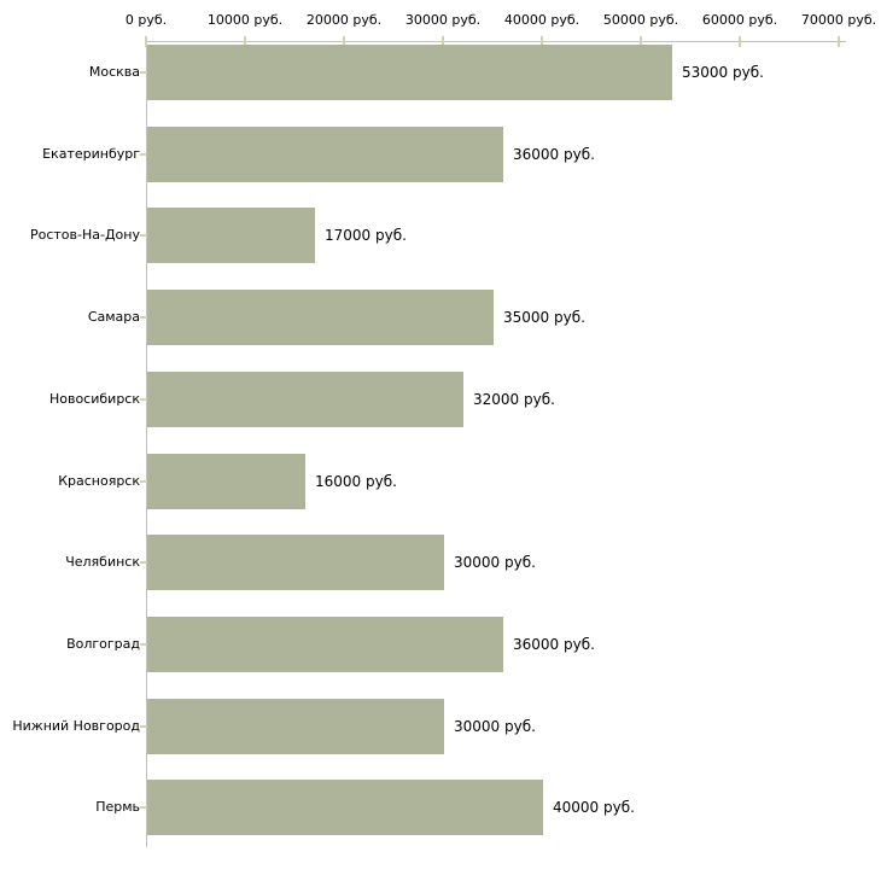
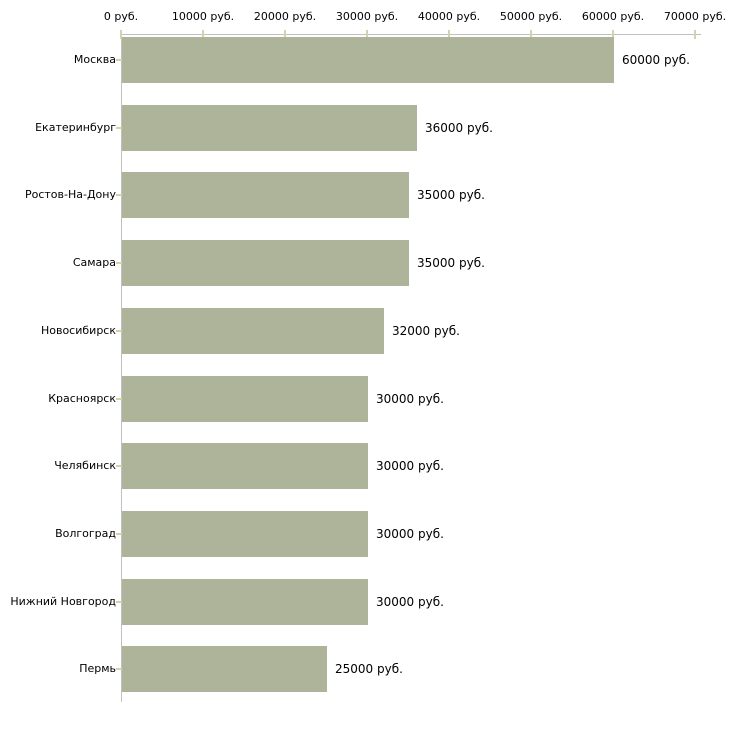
Москва: 53000 -> 60000
Ростов-На-Дону: 17000 -> 35000
Красноярск: 16000 -> 30000
Волгоград: 36000 -> 30000
Пермь: 40000 -> 25000
